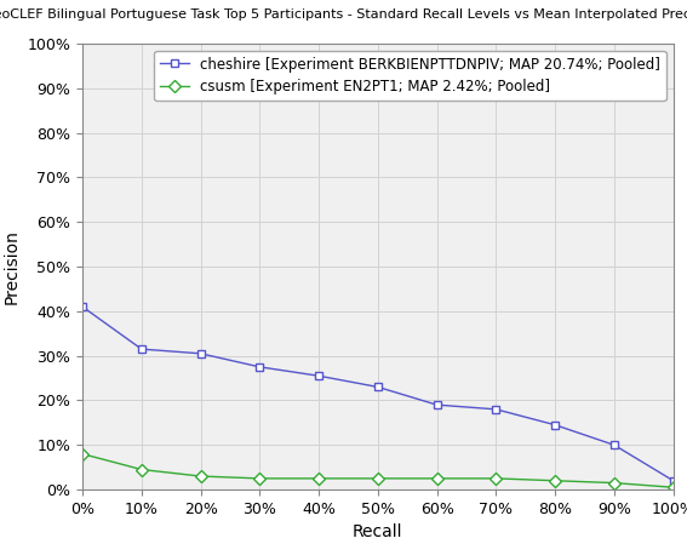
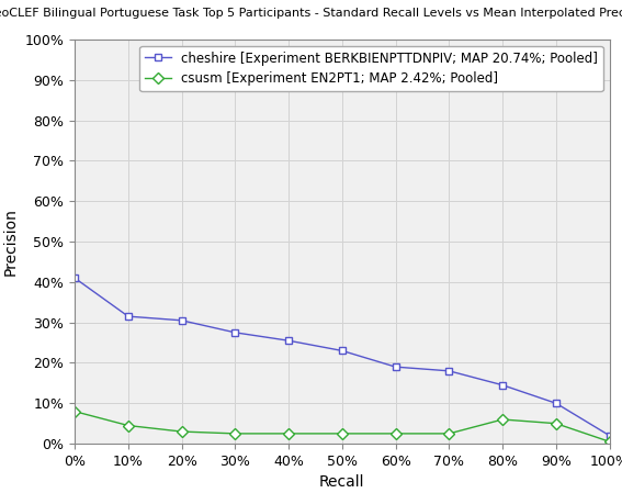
csusm [Experiment EN2PT1; MAP 2.42%; Pooled]/80%: 2.0% -> 6.0%
csusm [Experiment EN2PT1; MAP 2.42%; Pooled]/90%: 1.5% -> 5.0%
